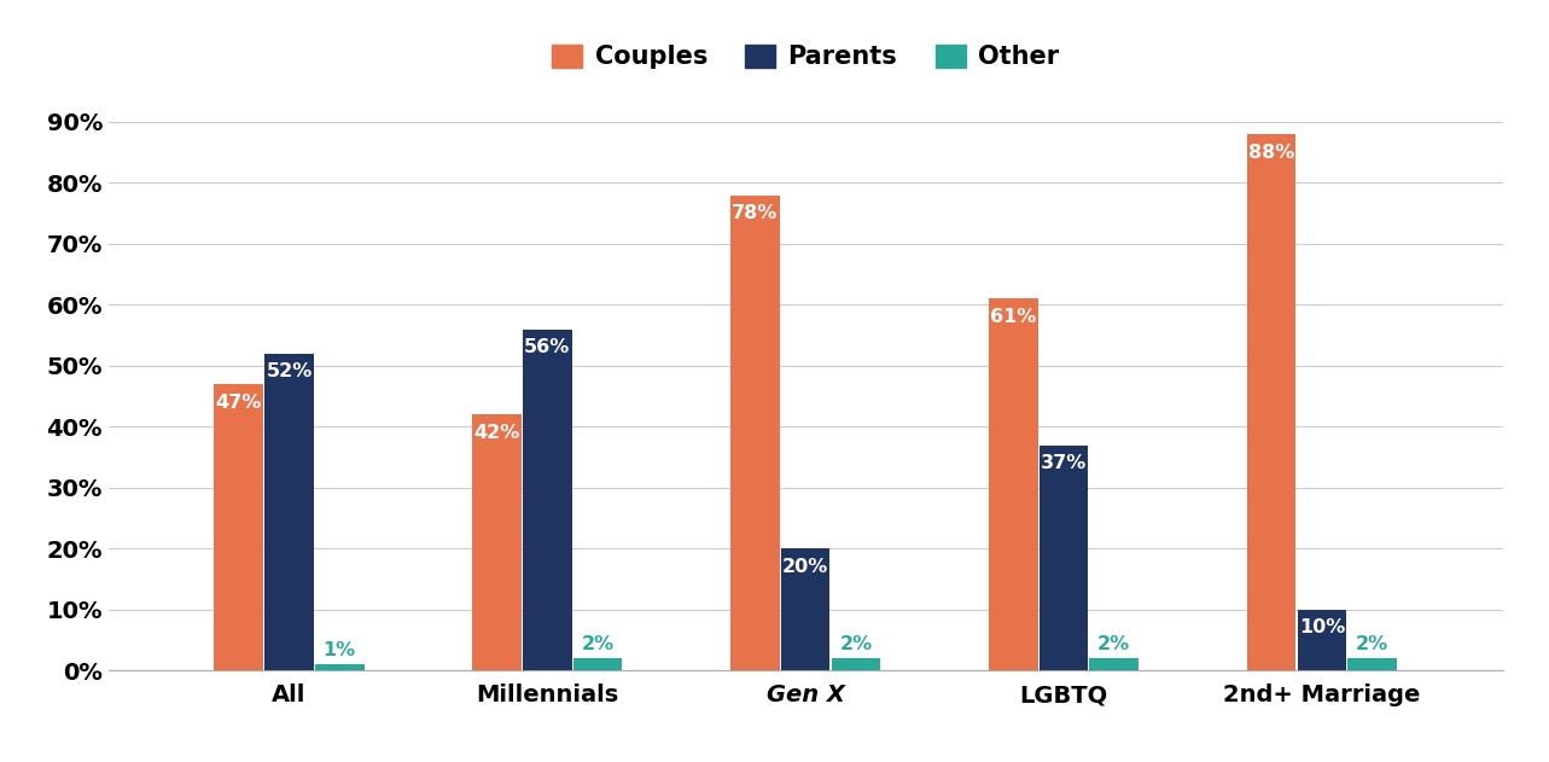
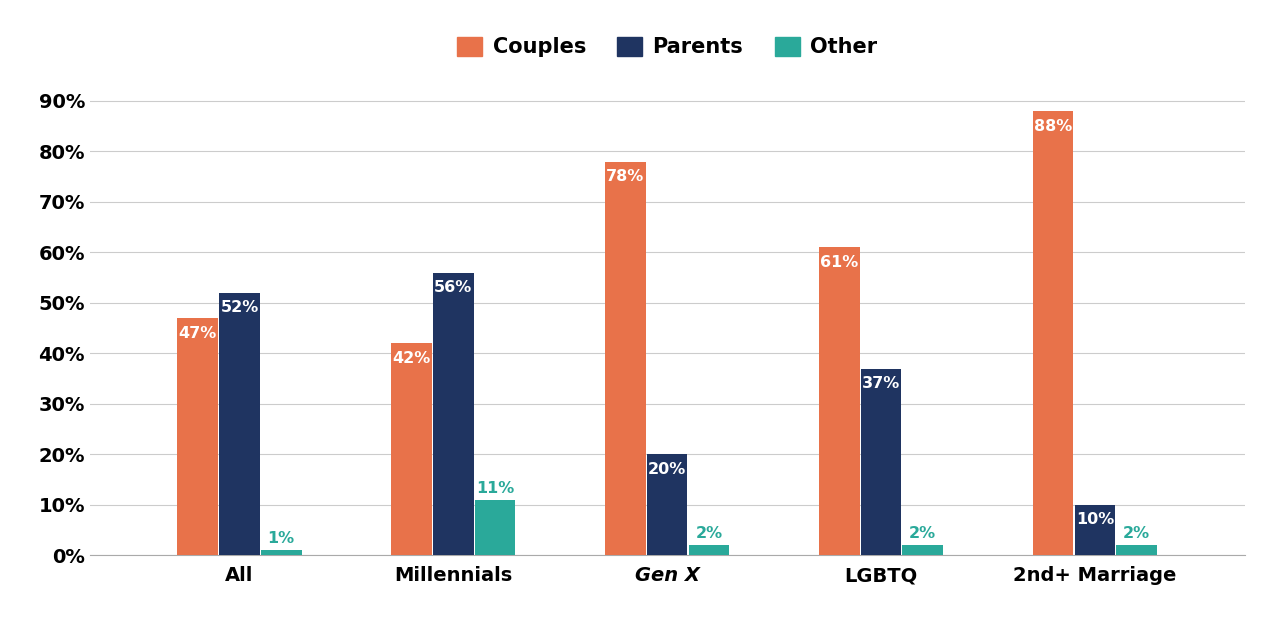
Other/Millennials: 2% -> 11%
